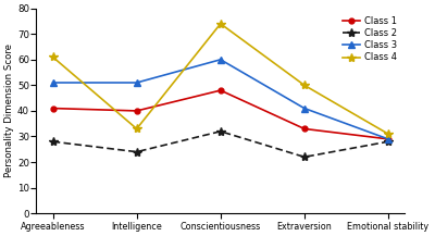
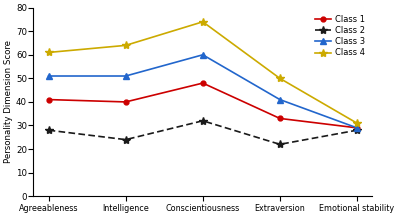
Class 4/Intelligence: 33 -> 64
